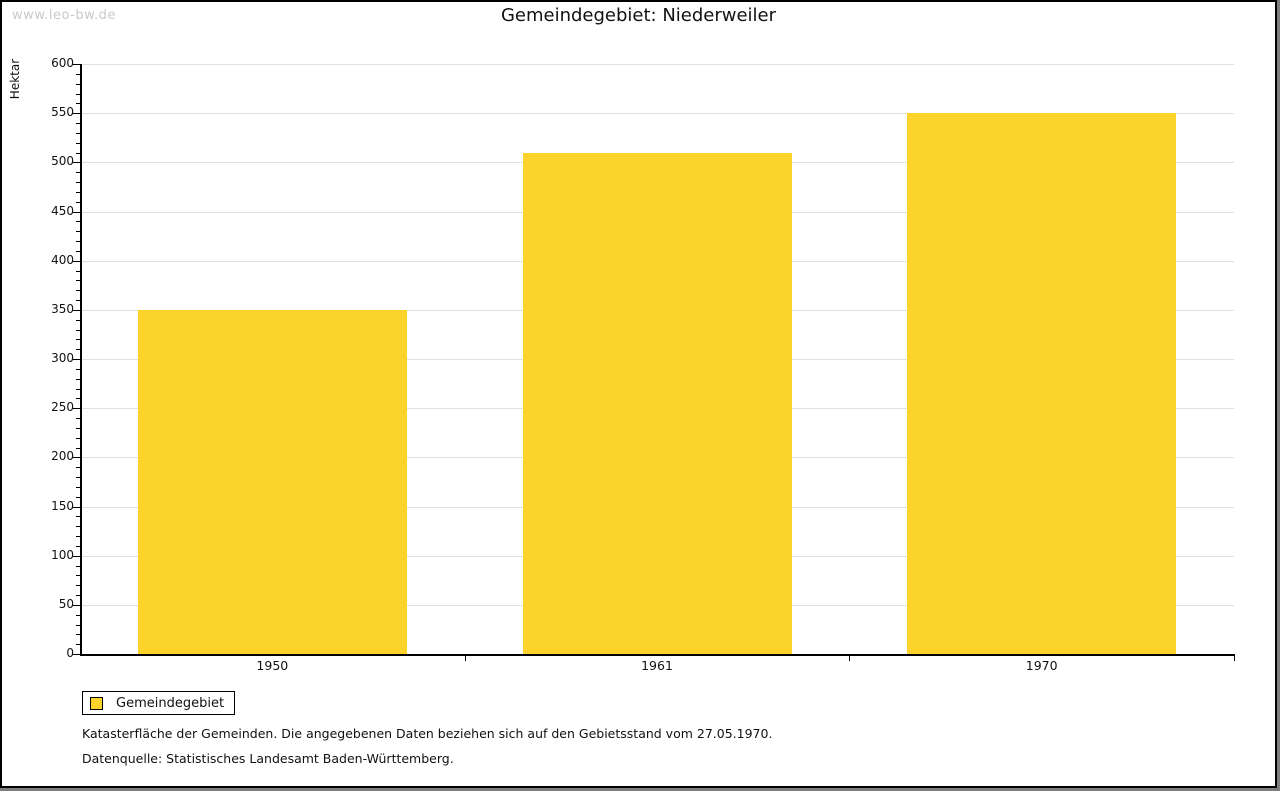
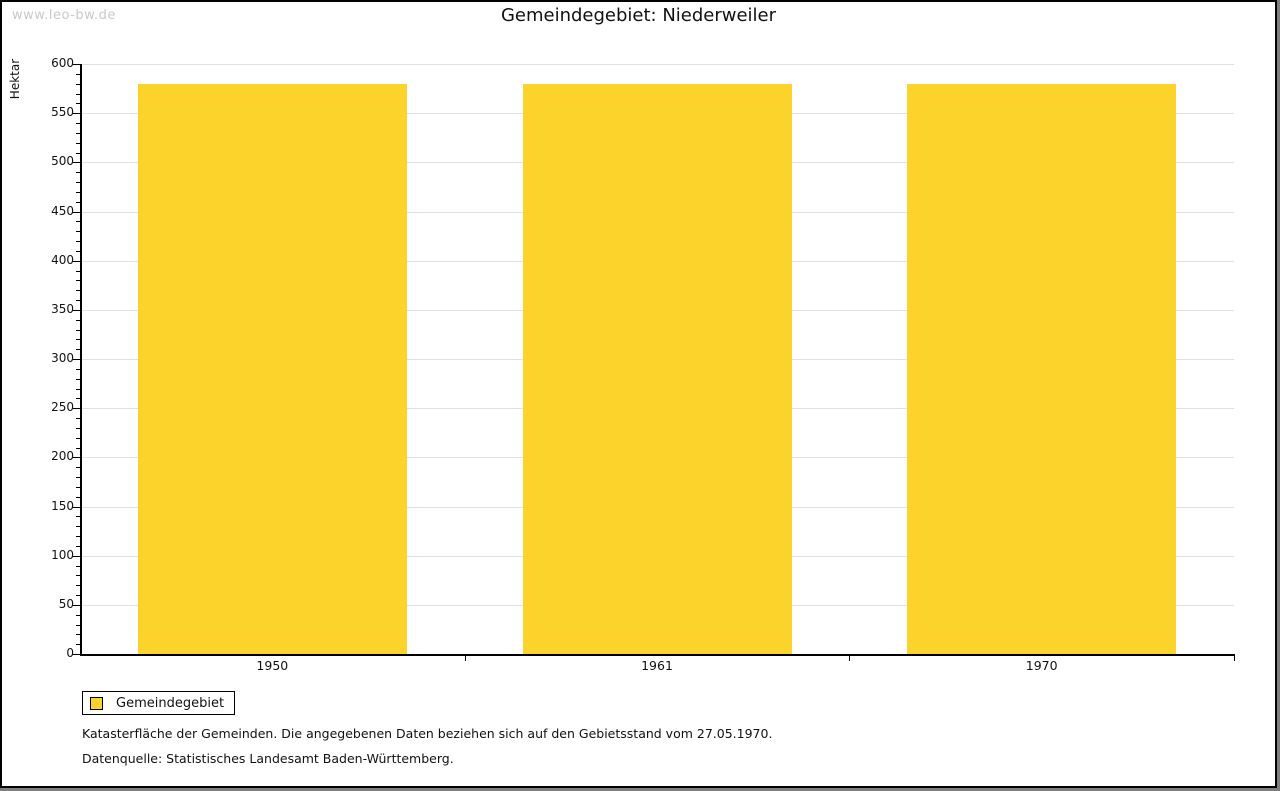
1950: 350 -> 580
1961: 510 -> 580
1970: 550 -> 580
